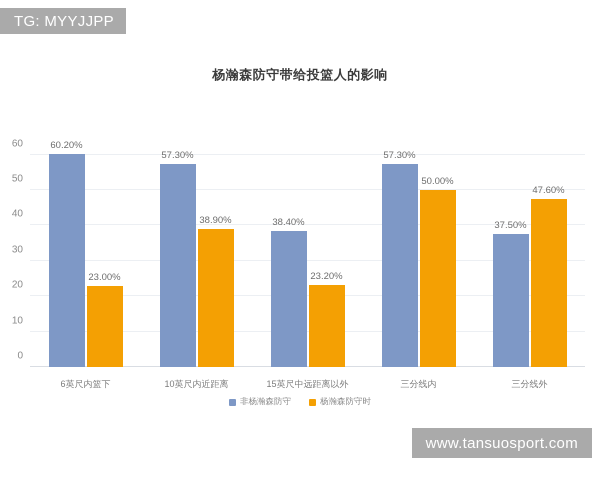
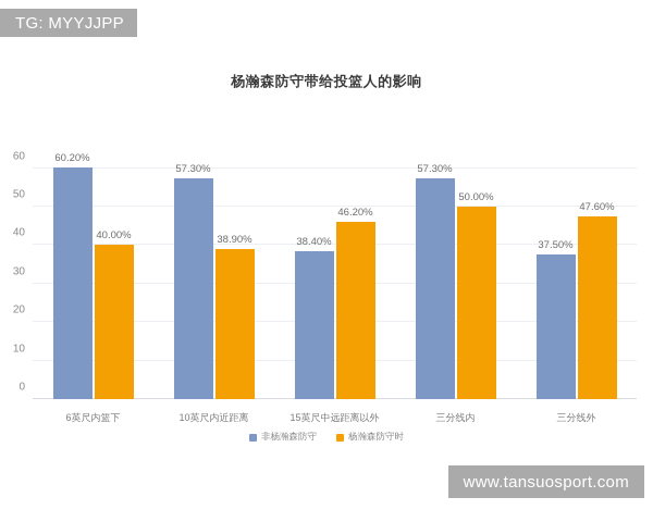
杨瀚森防守时/6英尺内篮下: 23.00% -> 40.00%
杨瀚森防守时/15英尺中远距离以外: 23.20% -> 46.20%
